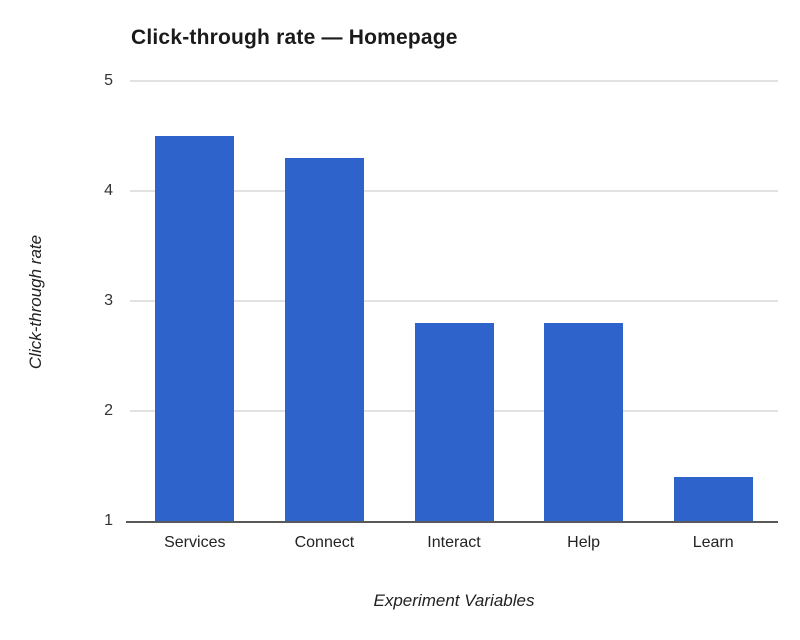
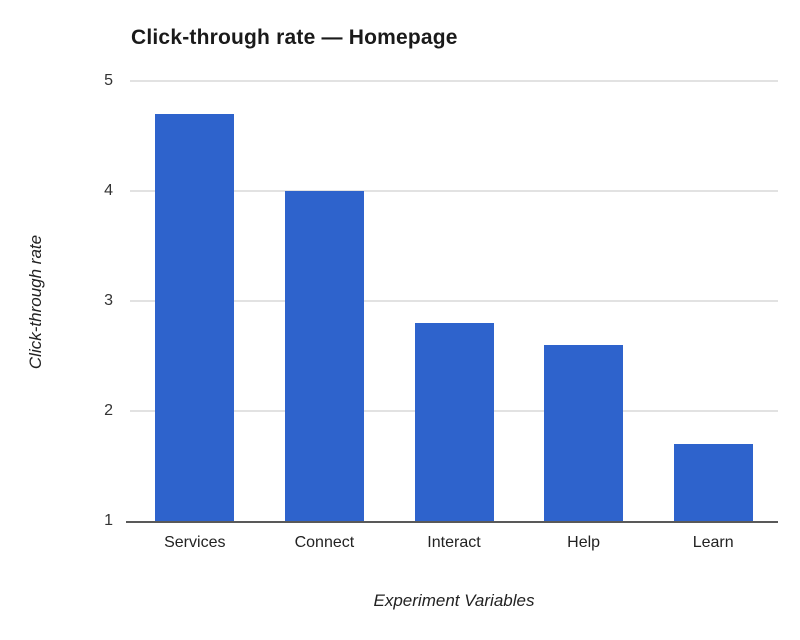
Services: 4.5 -> 4.7
Connect: 4.3 -> 4.0
Help: 2.8 -> 2.6
Learn: 1.4 -> 1.7
